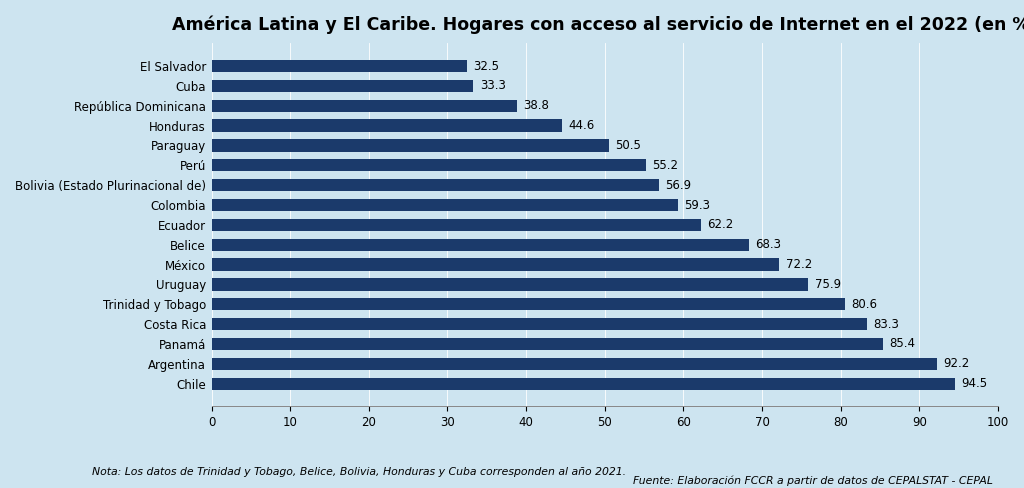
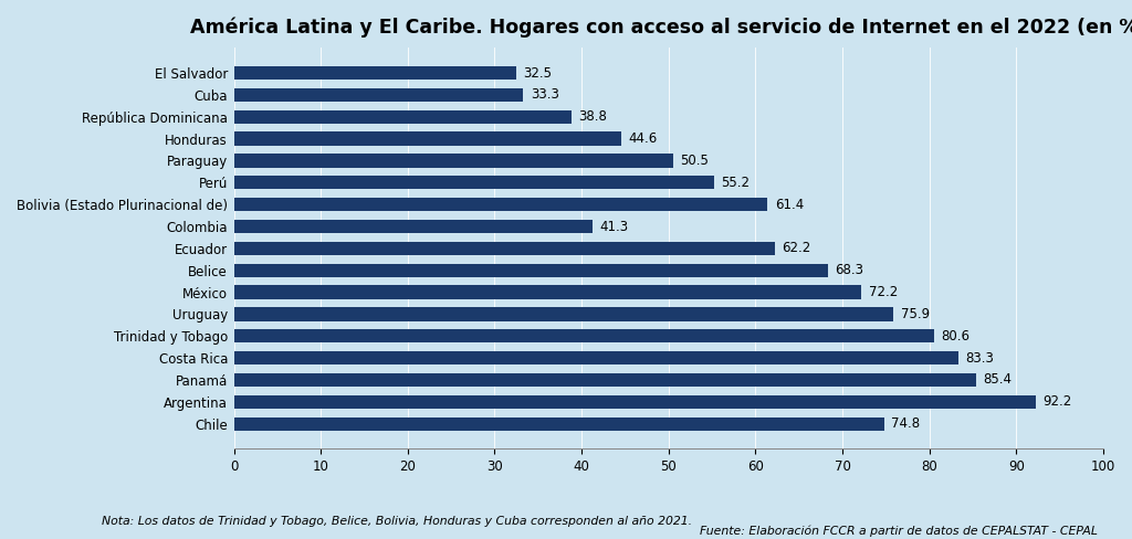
Bolivia (Estado Plurinacional de): 56.9 -> 61.4
Colombia: 59.3 -> 41.3
Chile: 94.5 -> 74.8
